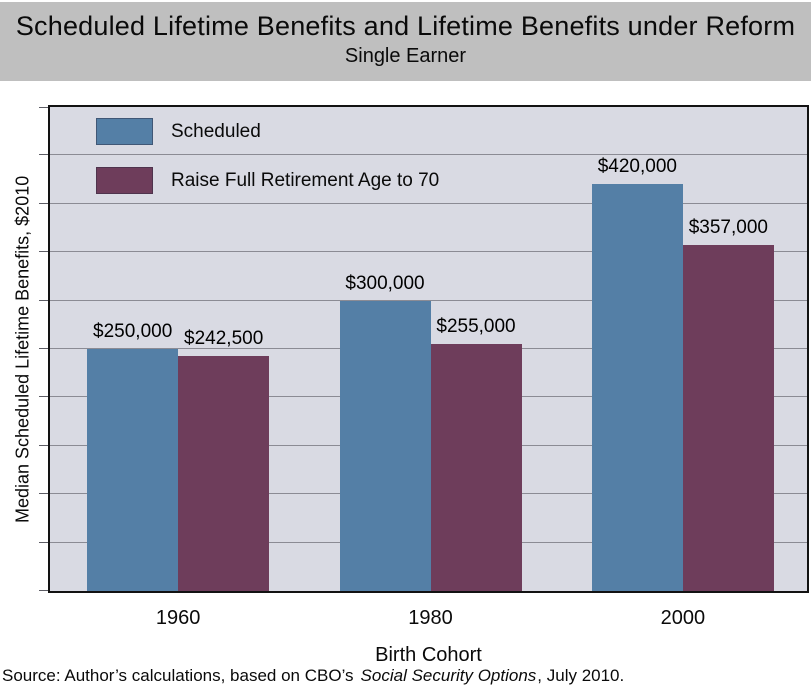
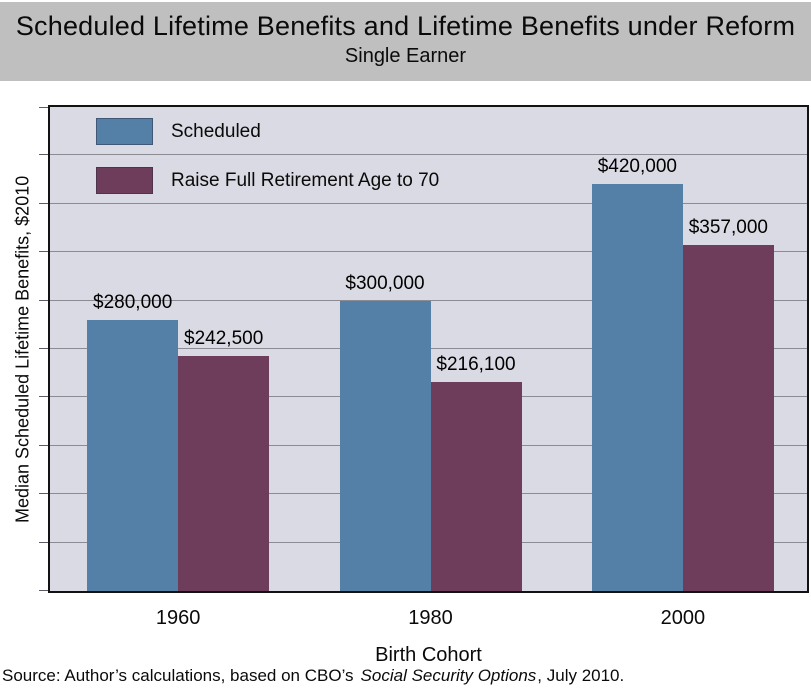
Scheduled/1960: $250,000 -> $280,000
Raise Full Retirement Age to 70/1980: $255,000 -> $216,100
